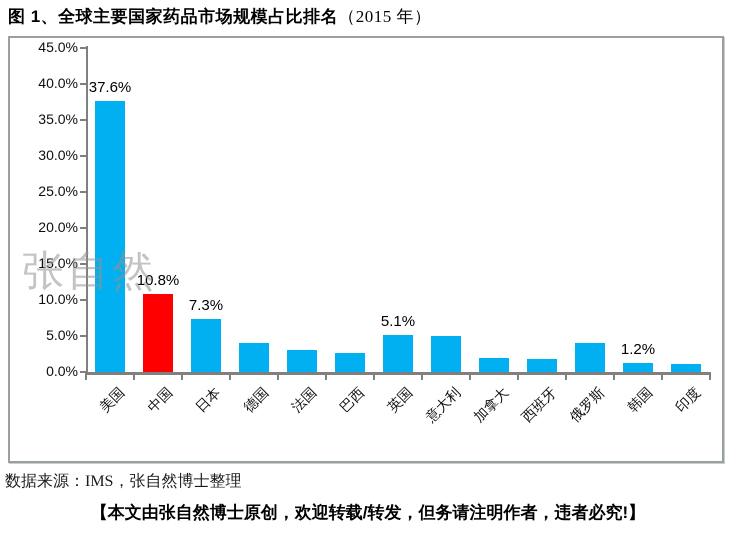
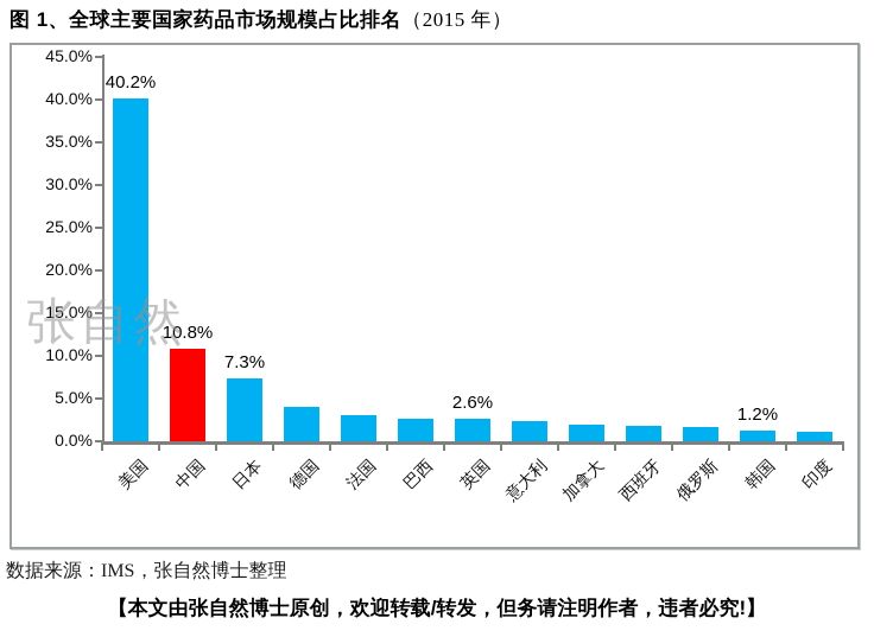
美国: 37.6% -> 40.2%
英国: 5.1% -> 2.6%
意大利: 5% -> 2%
俄罗斯: 4% -> 2%
